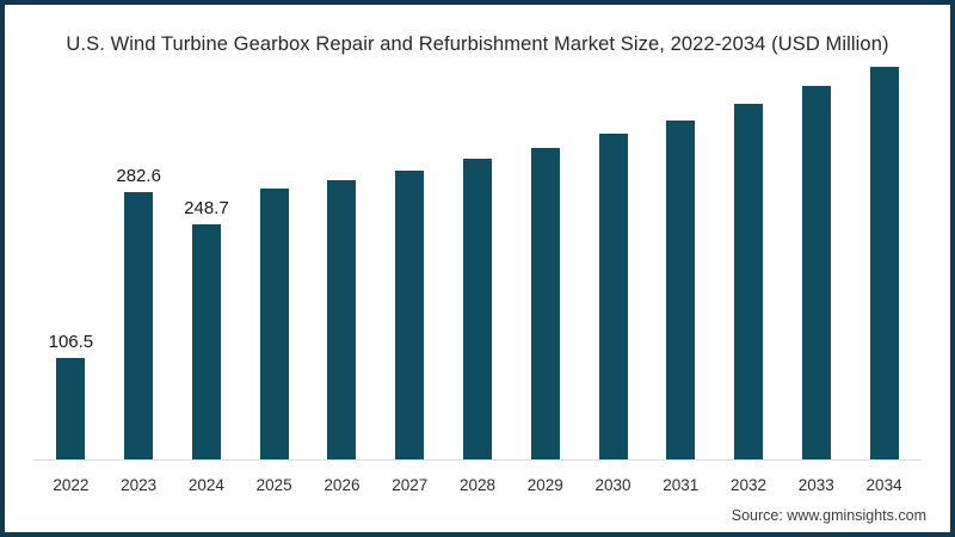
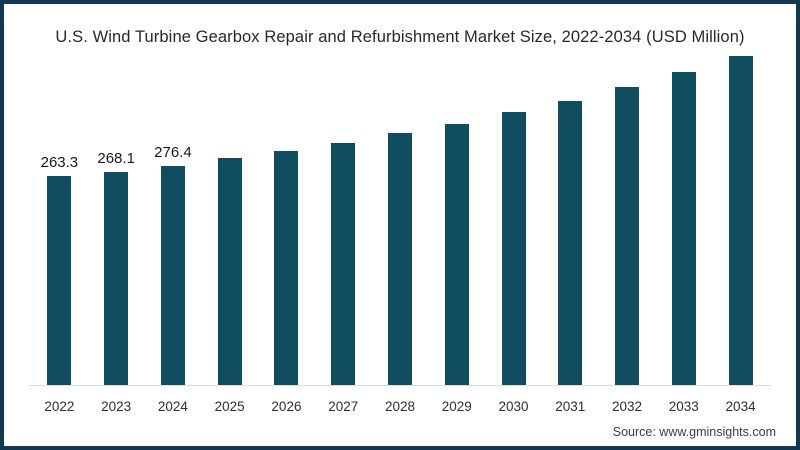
2022: 106.5 -> 263.3
2023: 282.6 -> 268.1
2024: 248.7 -> 276.4
